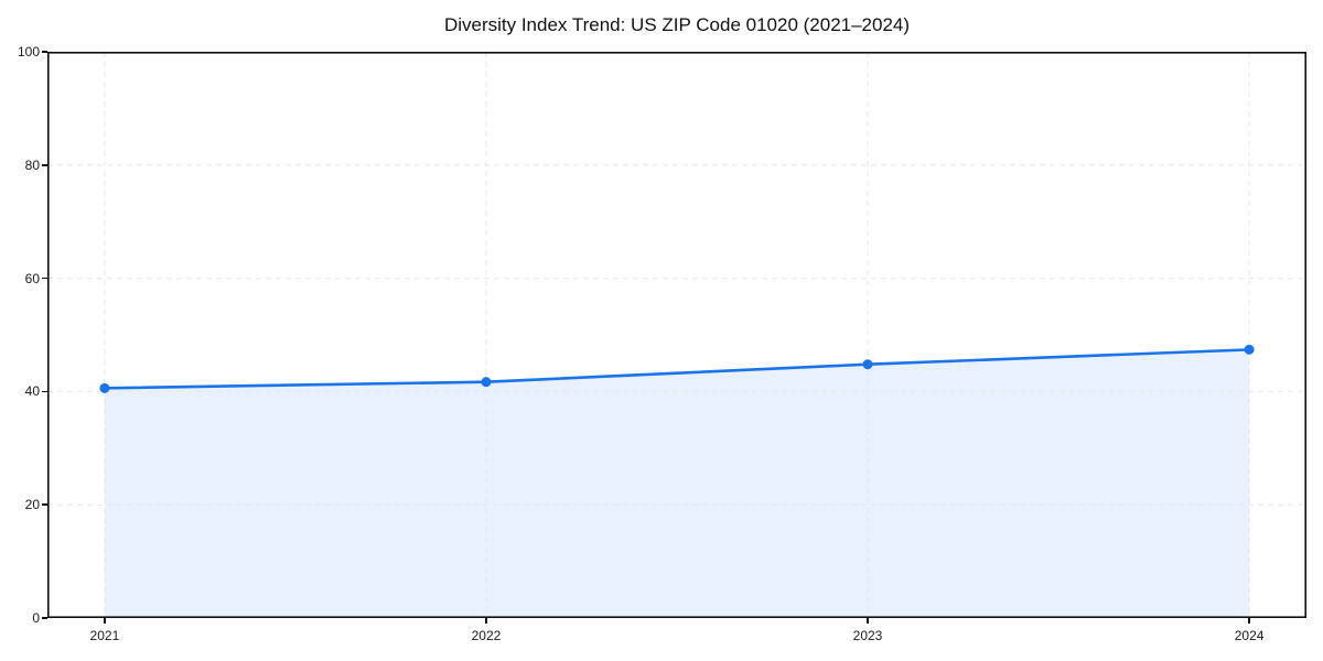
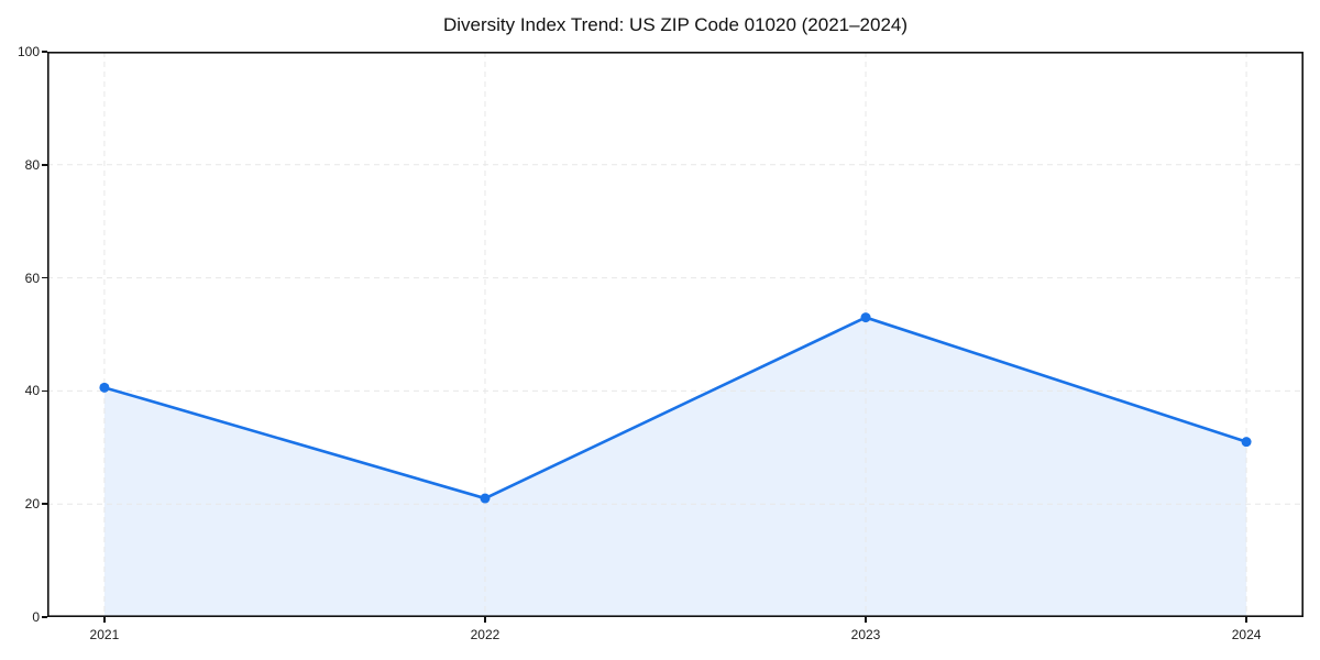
2022: 42 -> 21
2023: 45 -> 53
2024: 47 -> 31
